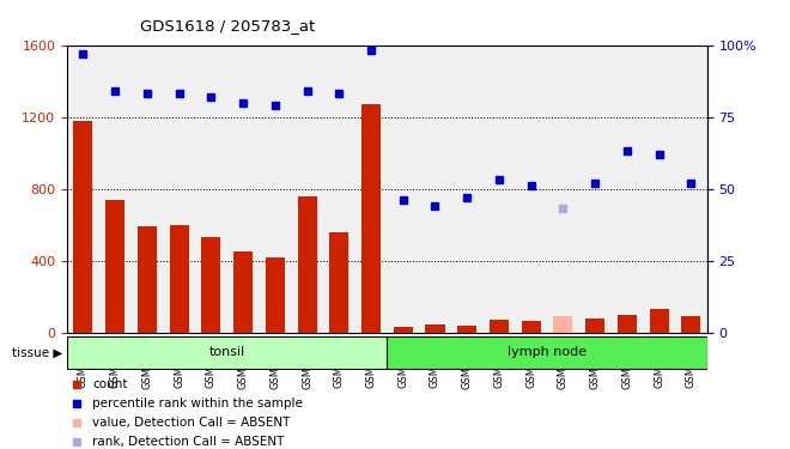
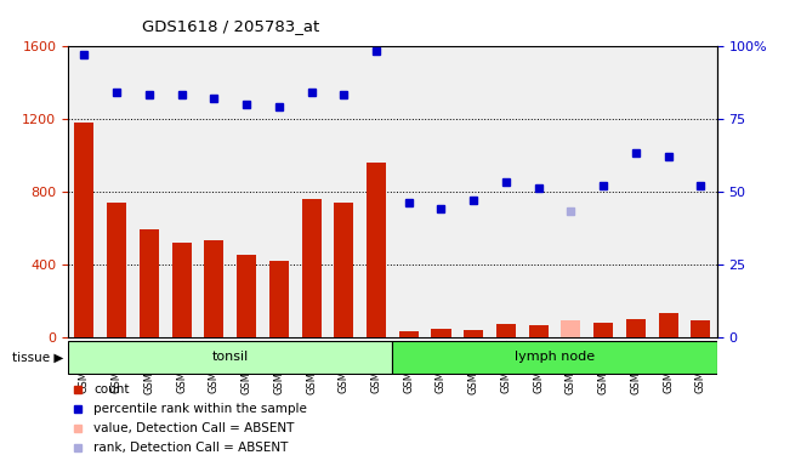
GSM51384: 600 -> 520
GSM51389: 560 -> 740
GSM51390: 1270 -> 960
